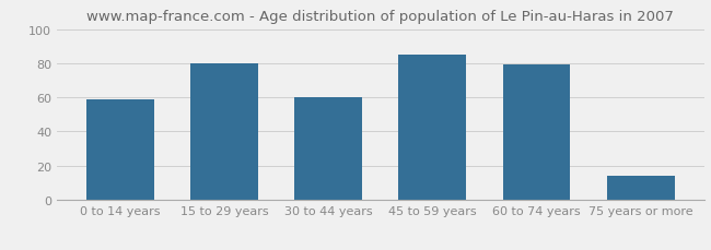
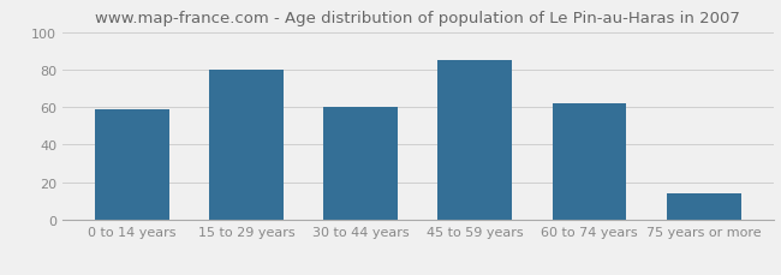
60 to 74 years: 79 -> 62
